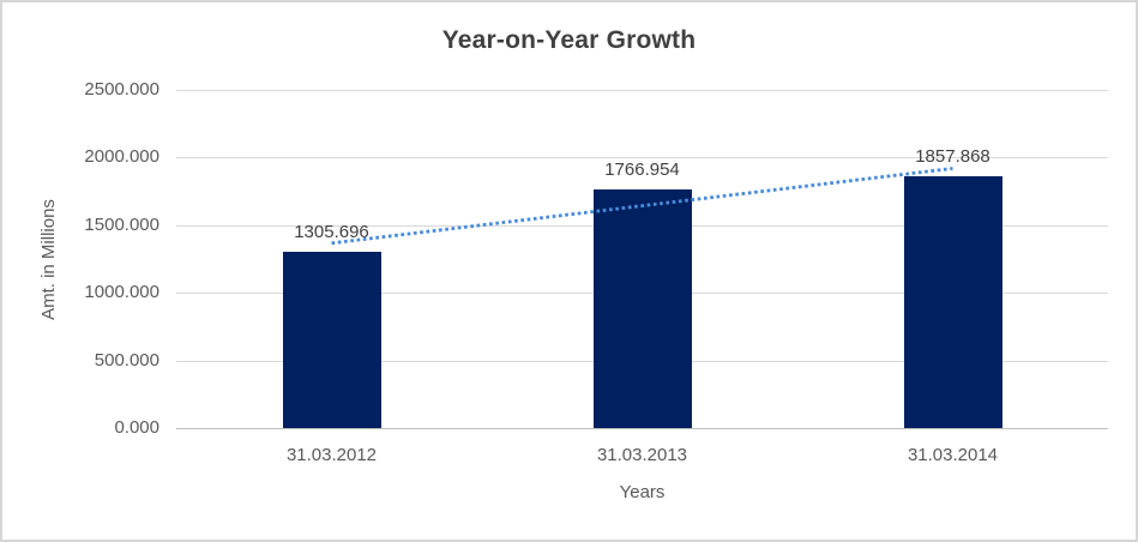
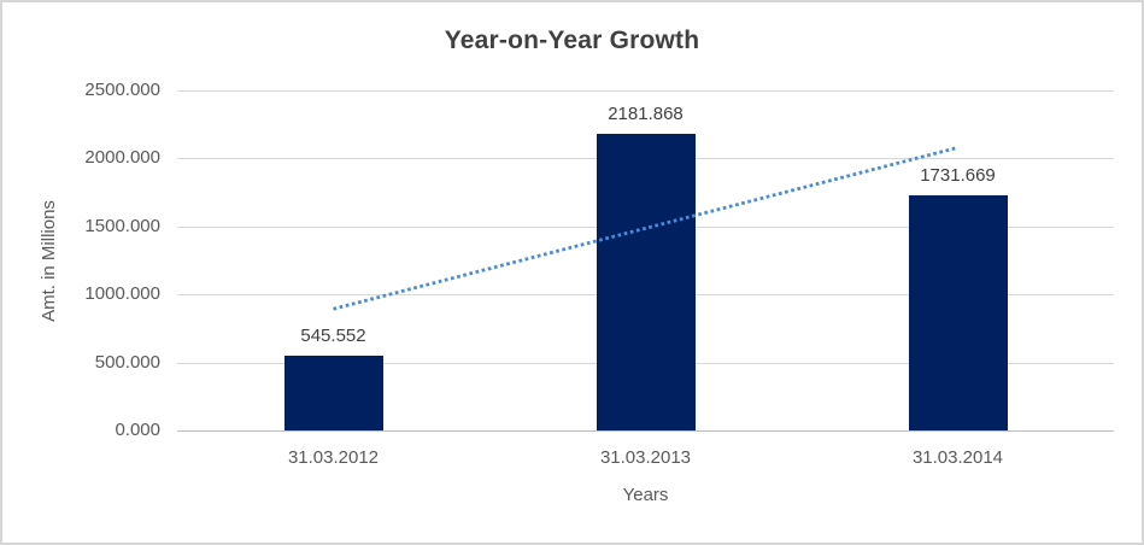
31.03.2012: 1305.696 -> 545.552
31.03.2013: 1766.954 -> 2181.868
31.03.2014: 1857.868 -> 1731.669
